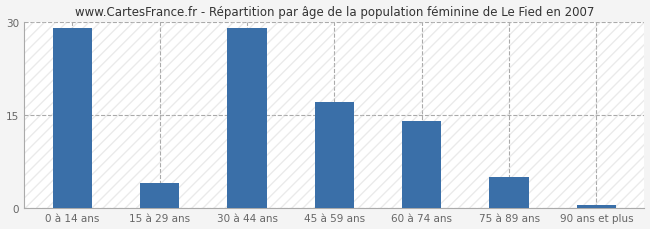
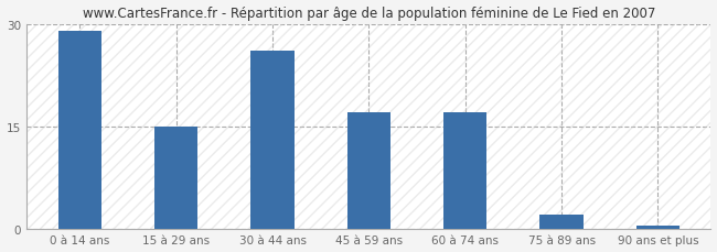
15 à 29 ans: 4.0 -> 15.0
30 à 44 ans: 29.0 -> 26.0
60 à 74 ans: 14.0 -> 17.0
75 à 89 ans: 5.0 -> 2.0
